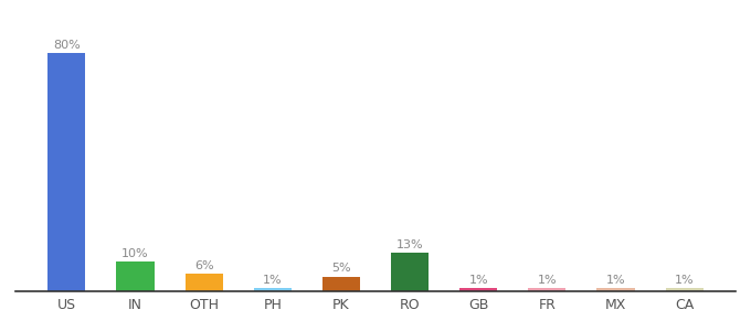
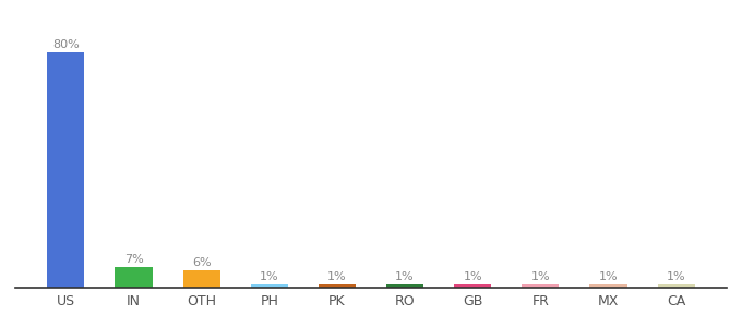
IN: 10% -> 7%
PK: 5% -> 1%
RO: 13% -> 1%
